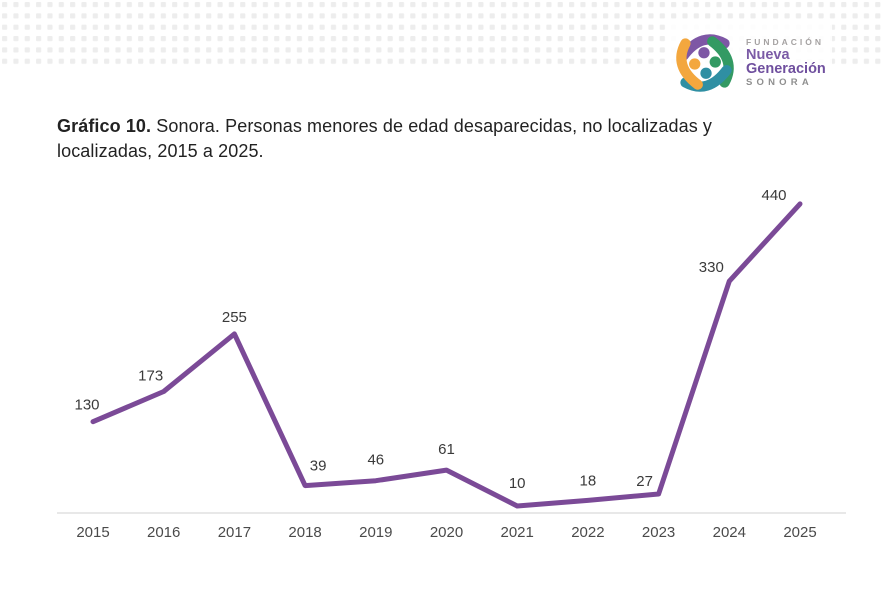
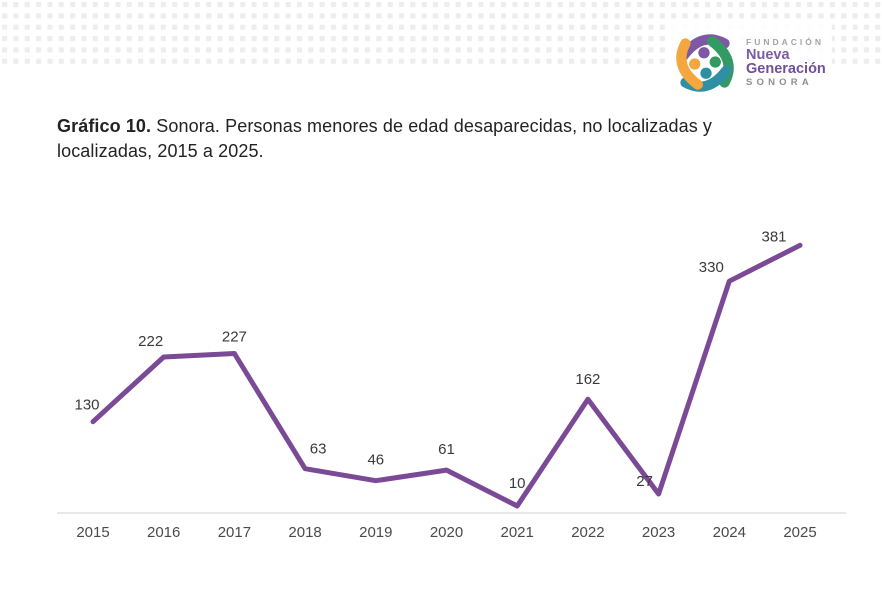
2016: 173 -> 222
2017: 255 -> 227
2018: 39 -> 63
2022: 18 -> 162
2025: 440 -> 381
